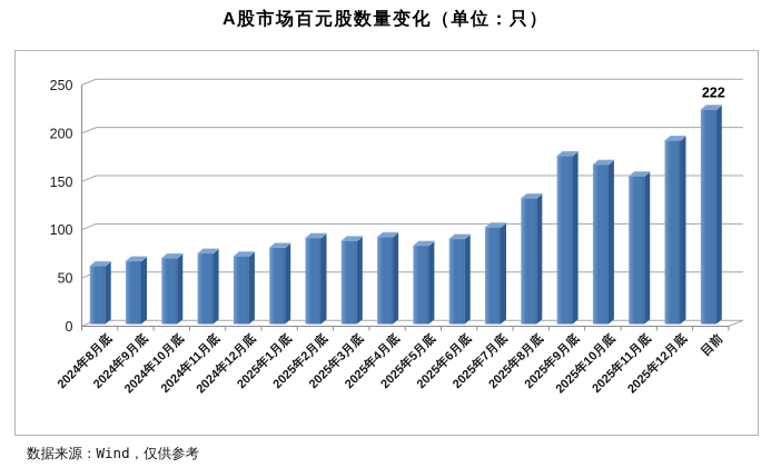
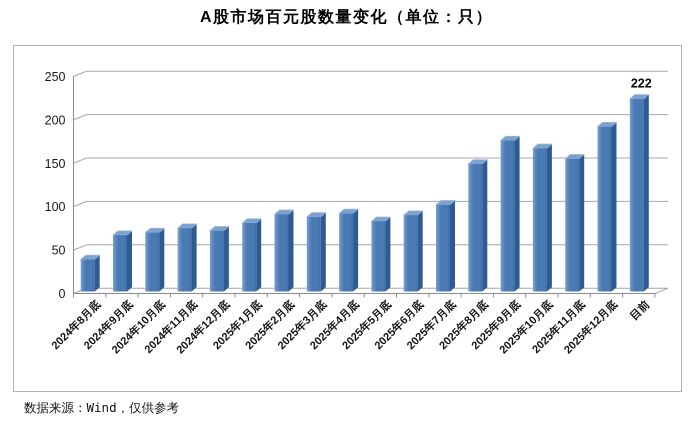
2024年8月底: 60 -> 40
2025年8月底: 130 -> 150
